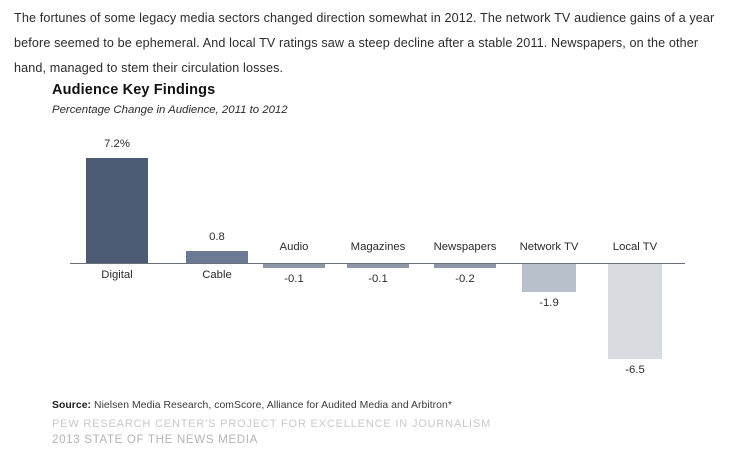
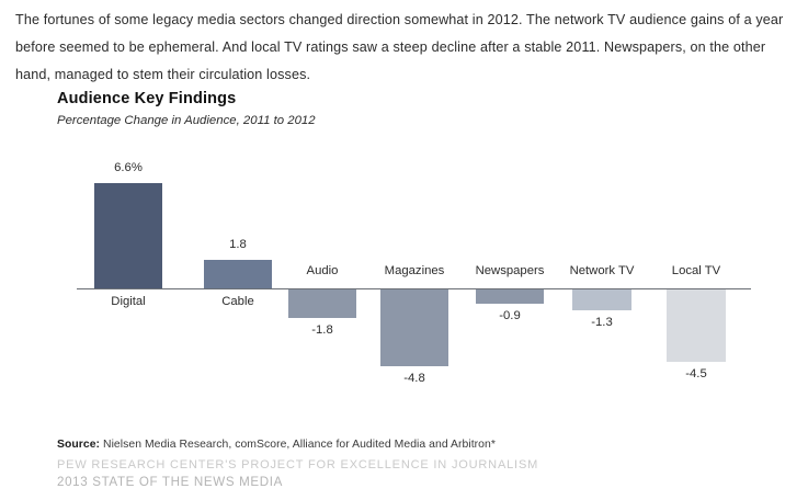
Digital: 7.2% -> 6.6%
Cable: 0.8 -> 1.8
Audio: -0.1 -> -1.8
Magazines: -0.1 -> -4.8
Newspapers: -0.2 -> -0.9
Network TV: -1.9 -> -1.3
Local TV: -6.5 -> -4.5
